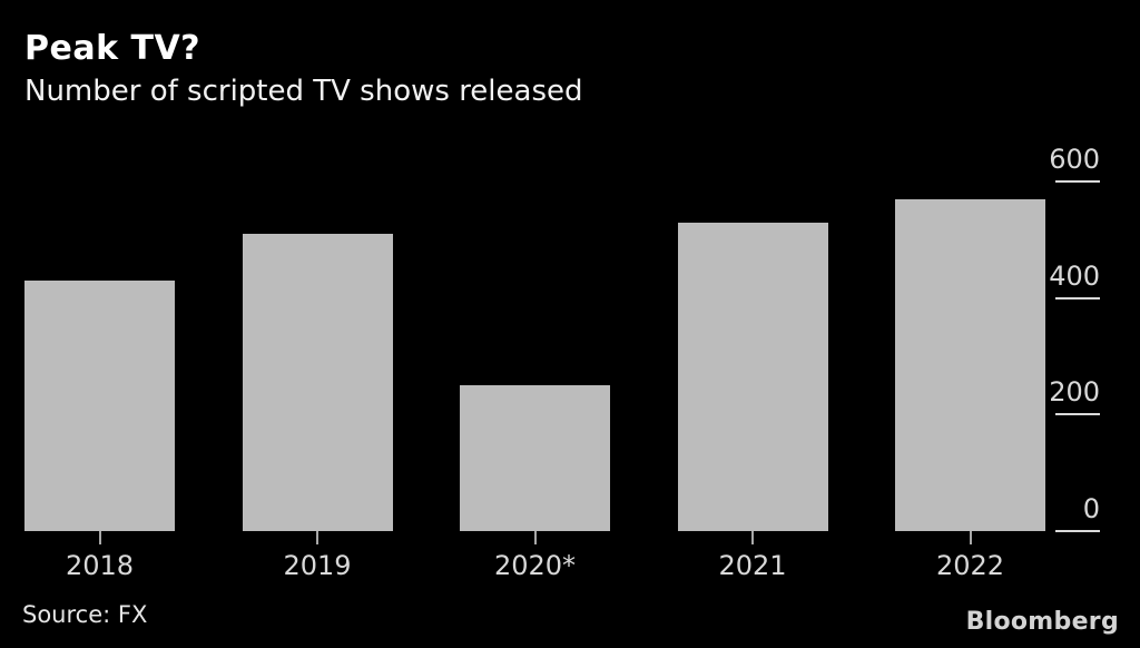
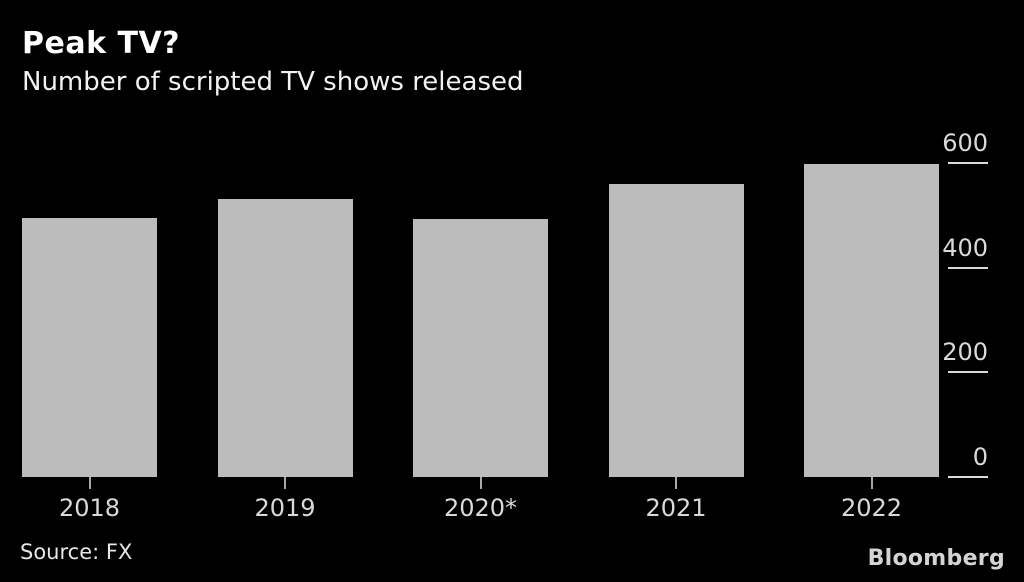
2018: 430 -> 500
2019: 510 -> 530
2020*: 250 -> 490
2021: 530 -> 560
2022: 570 -> 600
